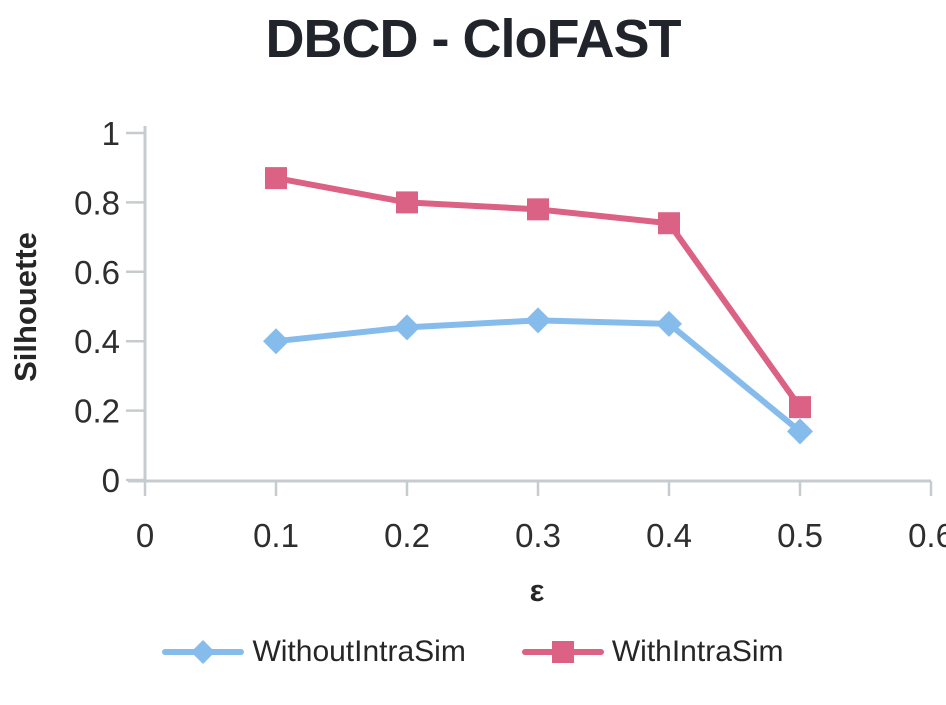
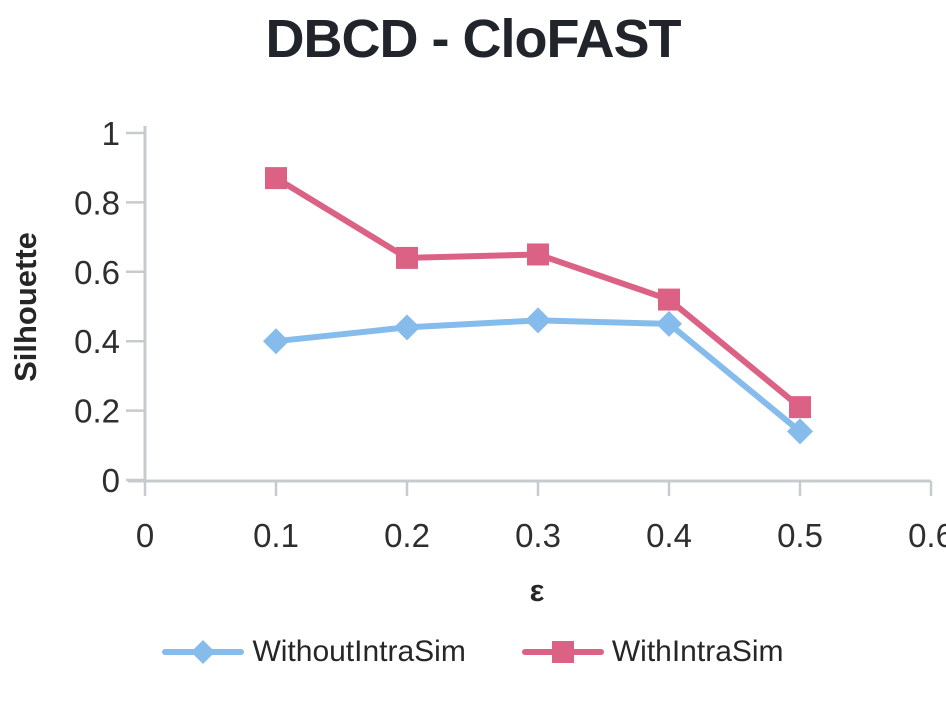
WithIntraSim/0.2: 0.80 -> 0.64
WithIntraSim/0.3: 0.78 -> 0.65
WithIntraSim/0.4: 0.74 -> 0.52
